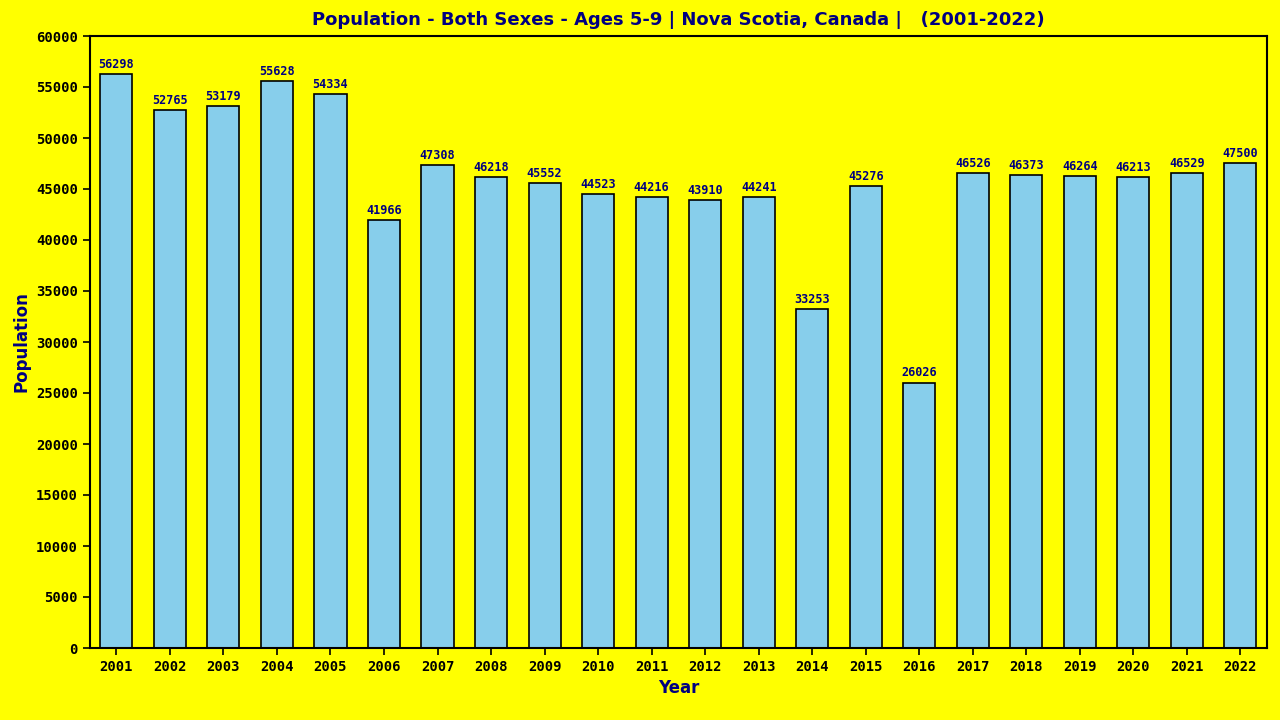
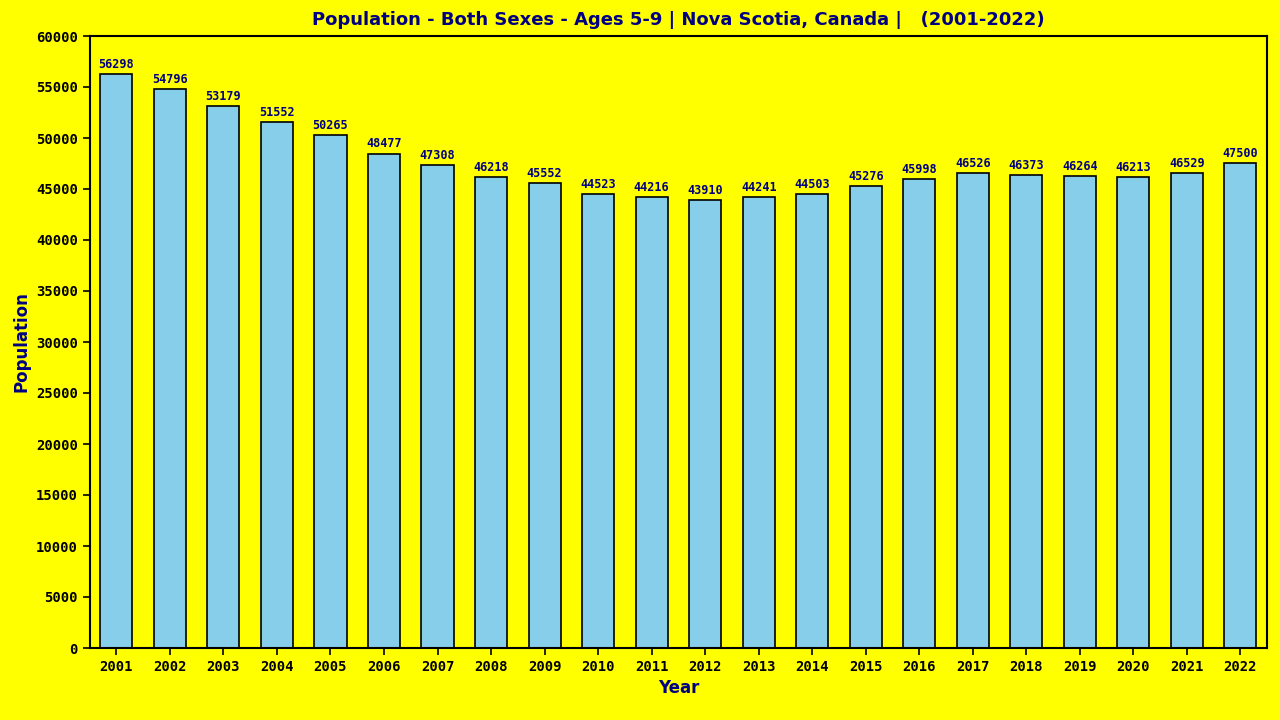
2002: 52765 -> 54796
2004: 55628 -> 51552
2005: 54334 -> 50265
2006: 41966 -> 48477
2014: 33253 -> 44503
2016: 26026 -> 45998
